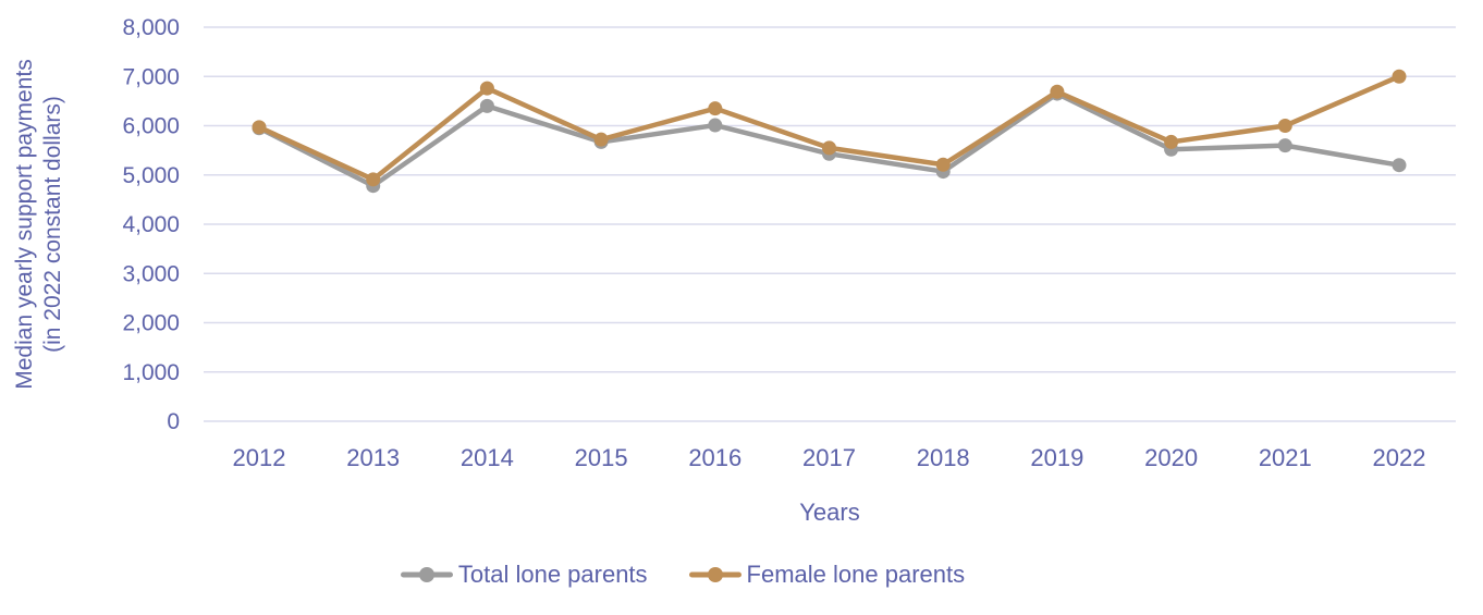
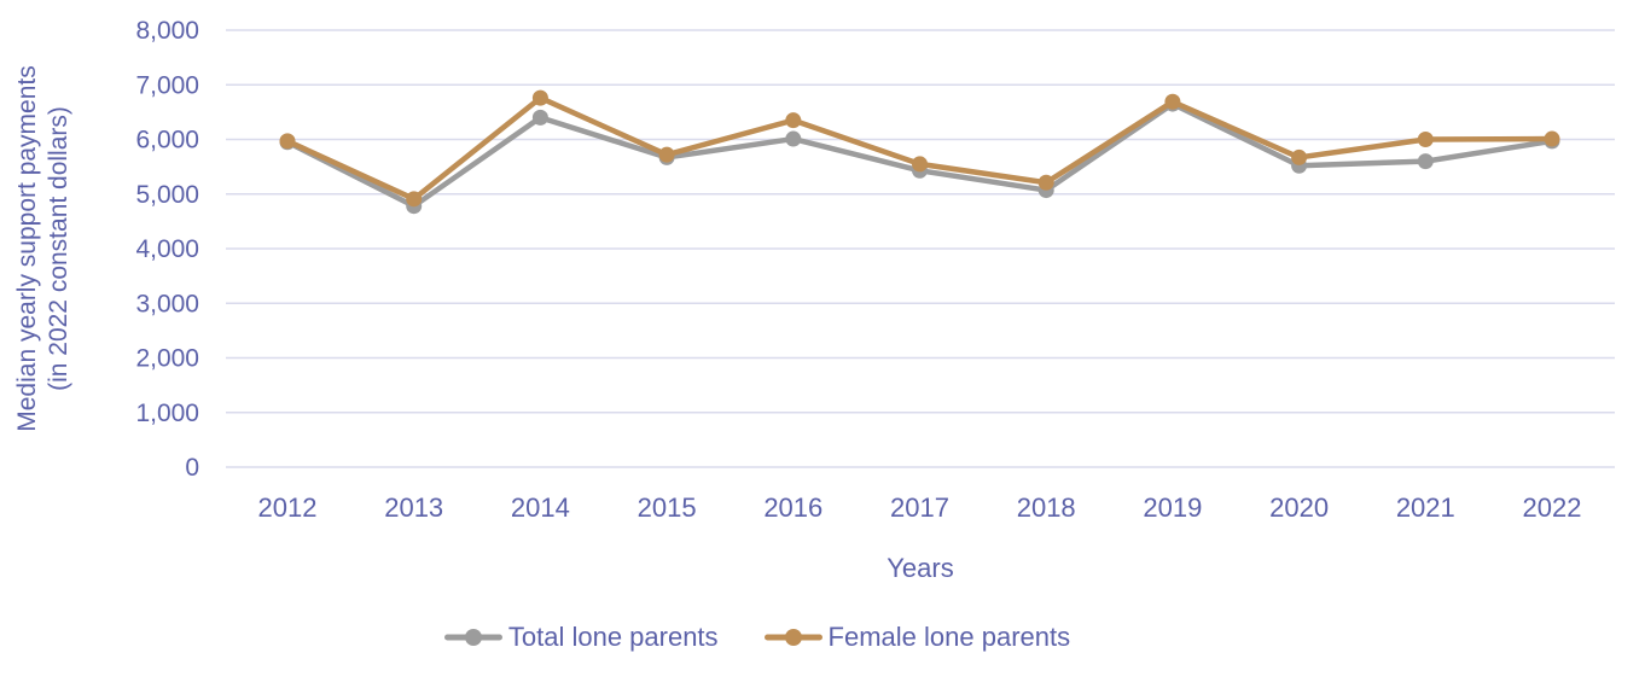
Total lone parents/2022: 5200 -> 6000
Female lone parents/2022: 7000 -> 6000
